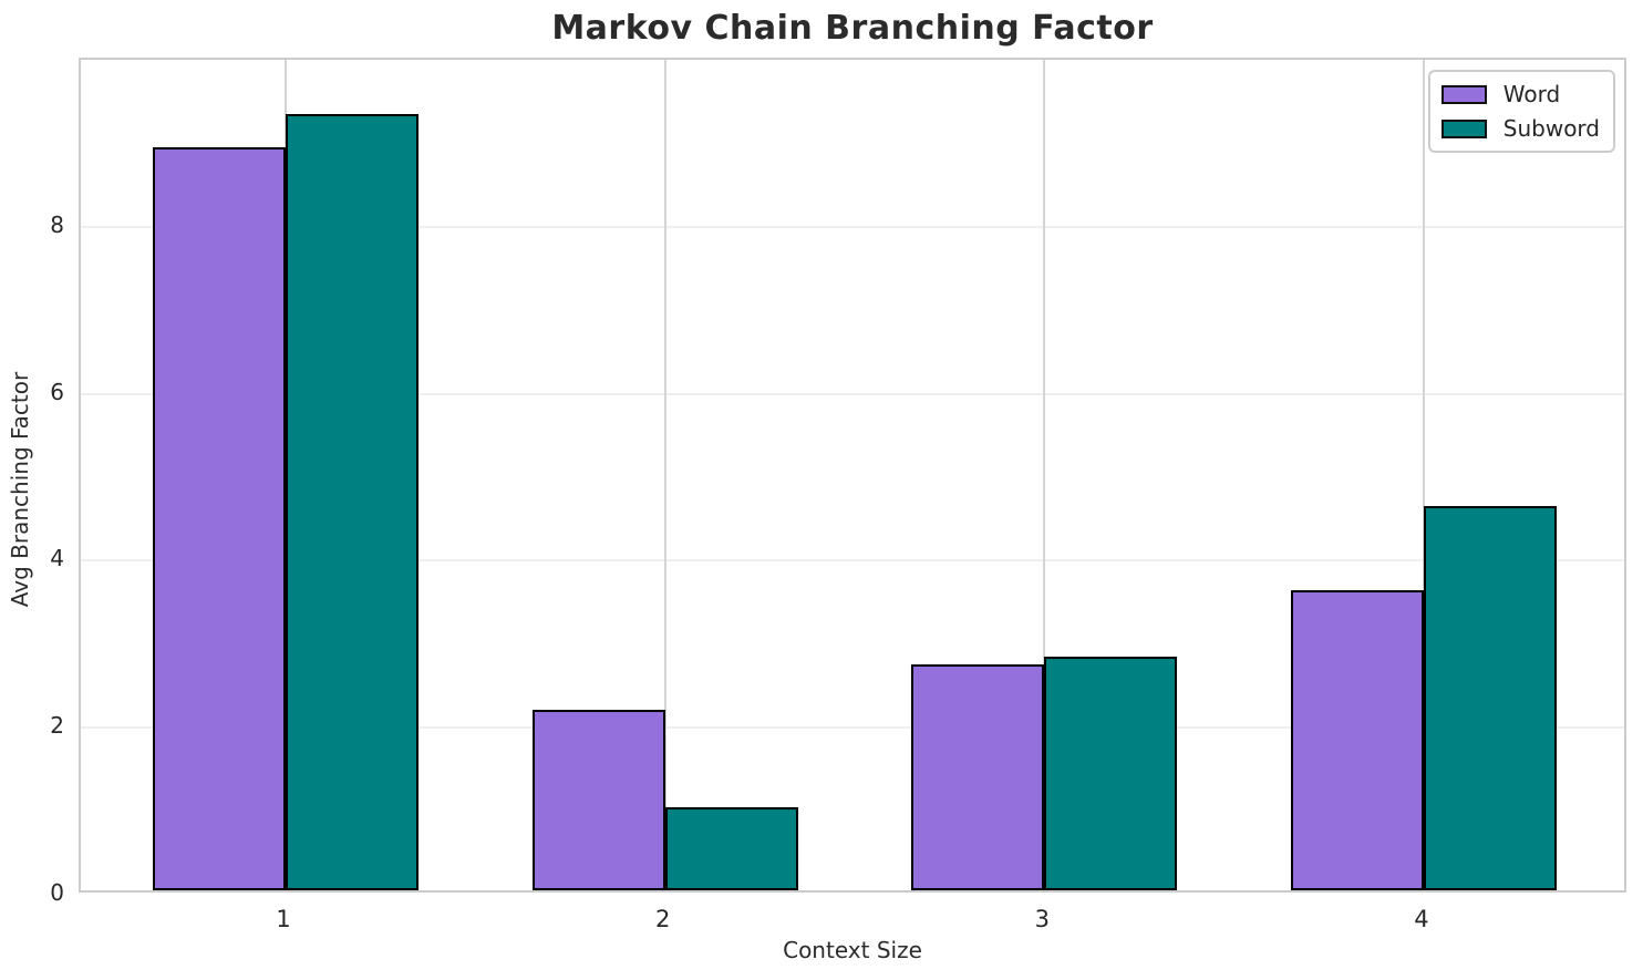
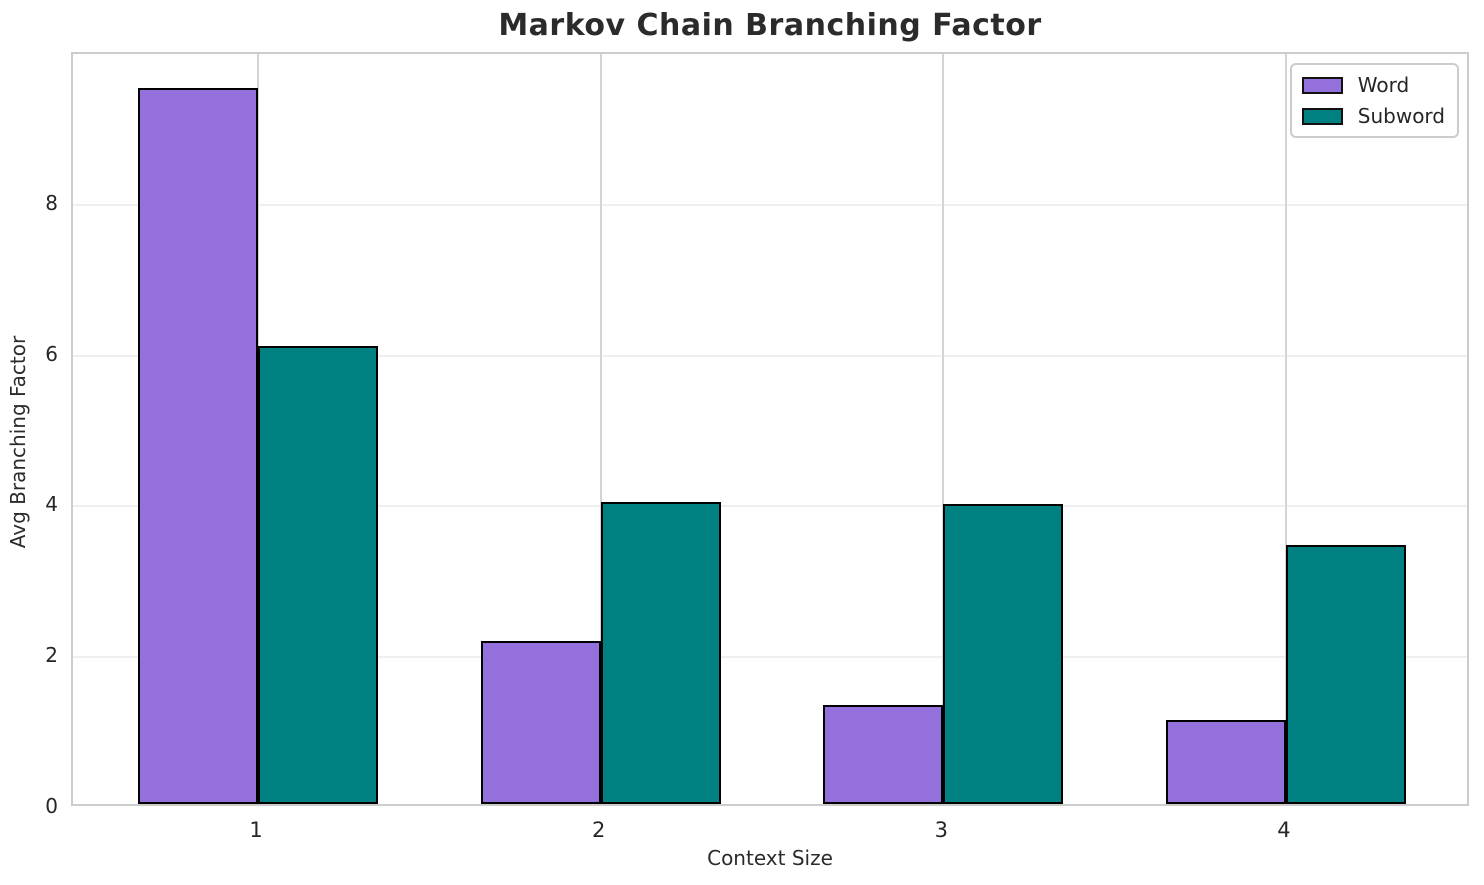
Word/1: 8.9 -> 9.5
Subword/1: 9.3 -> 6.1
Subword/2: 1.0 -> 4.0
Word/3: 2.7 -> 1.3
Subword/3: 2.8 -> 4.0
Word/4: 3.6 -> 1.1
Subword/4: 4.6 -> 3.4
